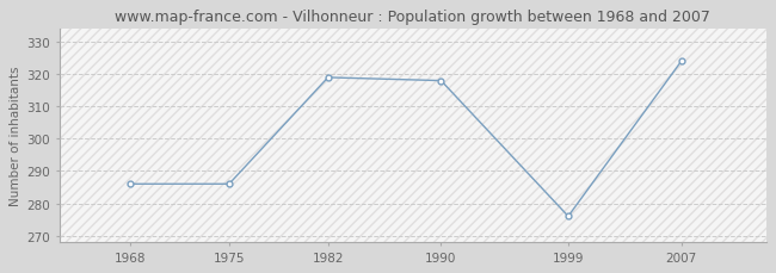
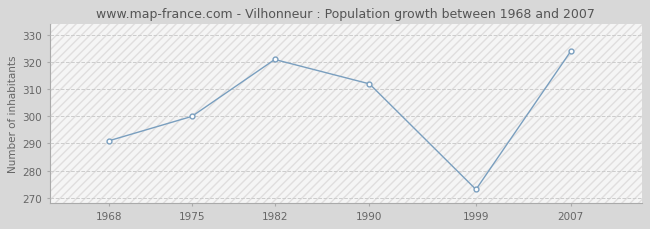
1968: 286 -> 291
1975: 286 -> 300
1982: 319 -> 321
1990: 318 -> 312
1999: 276 -> 273
